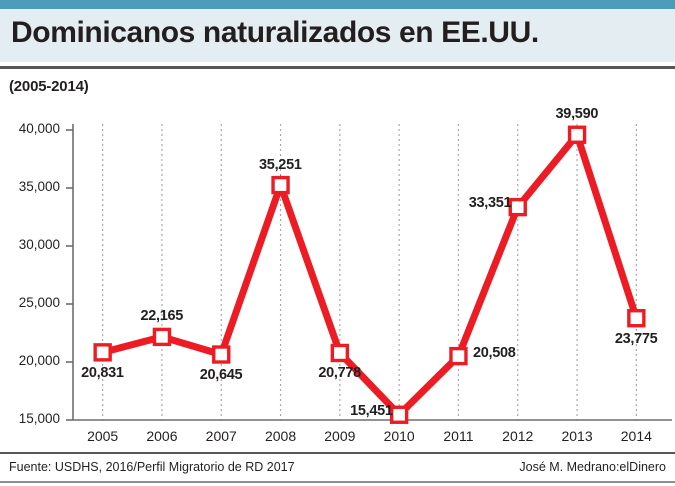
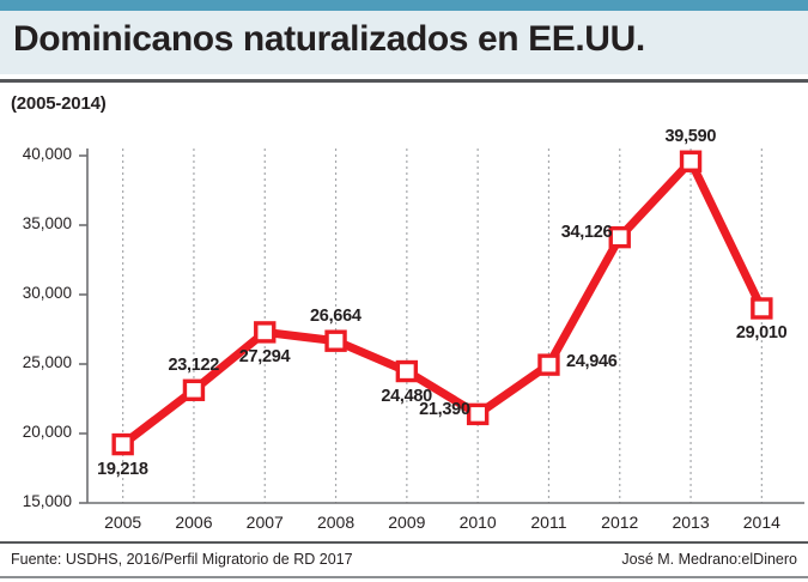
2005: 20,831 -> 19,218
2006: 22,165 -> 23,122
2007: 20,645 -> 27,294
2008: 35,251 -> 26,664
2009: 20,778 -> 24,480
2010: 15,451 -> 21,390
2011: 20,508 -> 24,946
2012: 33,351 -> 34,126
2014: 23,775 -> 29,010
